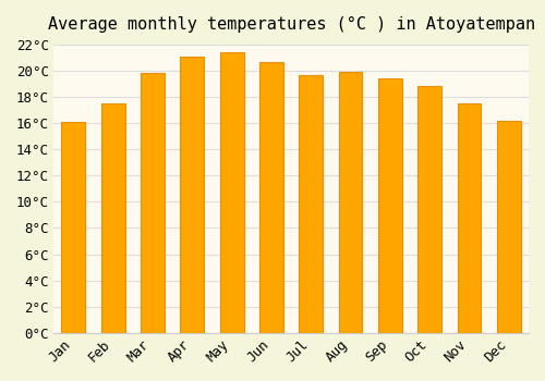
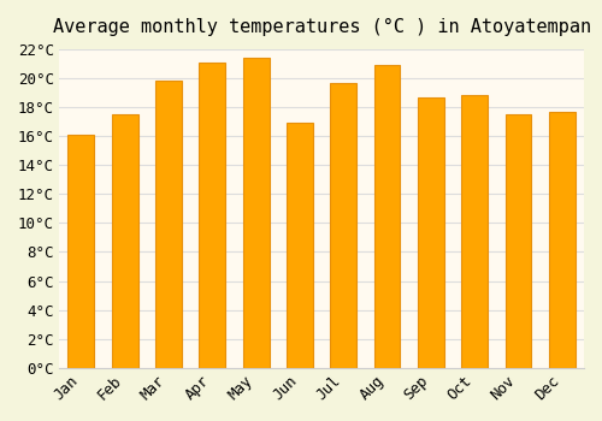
Jun: 20.7°C -> 16.9°C
Aug: 19.9°C -> 20.9°C
Sep: 19.4°C -> 18.7°C
Dec: 16.2°C -> 17.7°C
